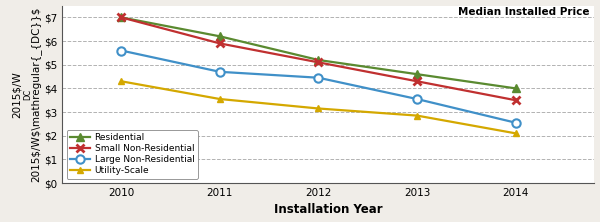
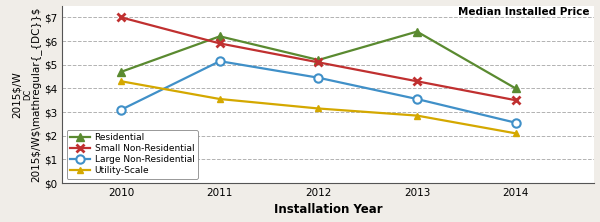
Residential/2010: $7.0 -> $4.7
Large Non-Residential/2010: $5.60 -> $3.10
Large Non-Residential/2011: $4.70 -> $5.15
Residential/2013: $4.6 -> $6.4
